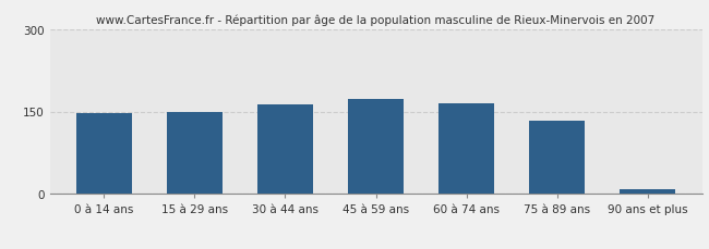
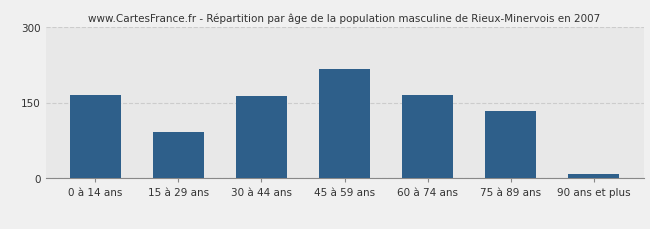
0 à 14 ans: 147 -> 164
15 à 29 ans: 149 -> 92
45 à 59 ans: 172 -> 216
